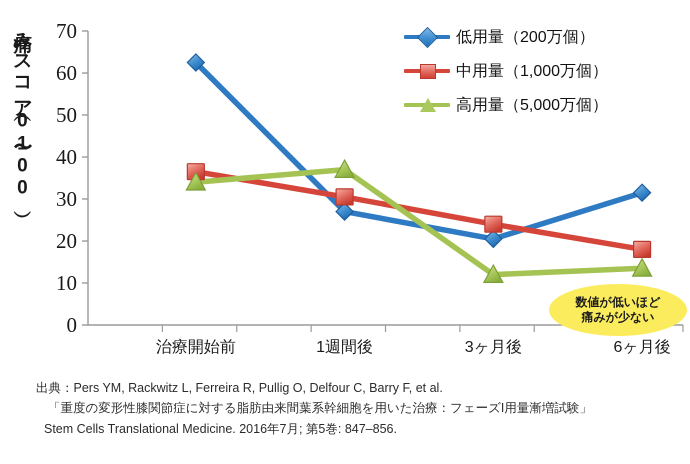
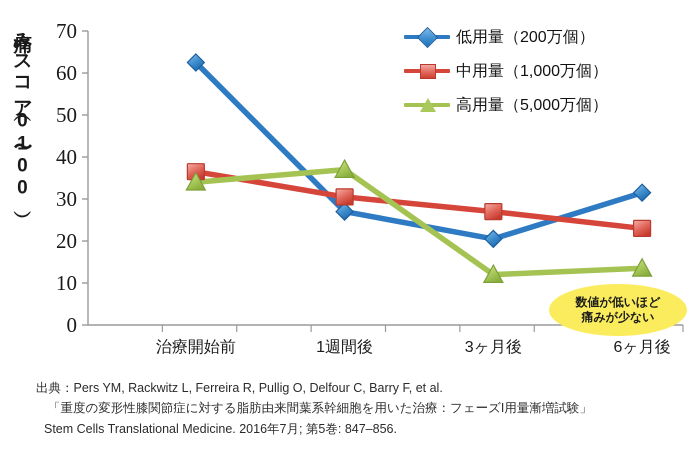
中用量（1,000万個）/3ヶ月後: 24 -> 27
中用量（1,000万個）/6ヶ月後: 18 -> 23
